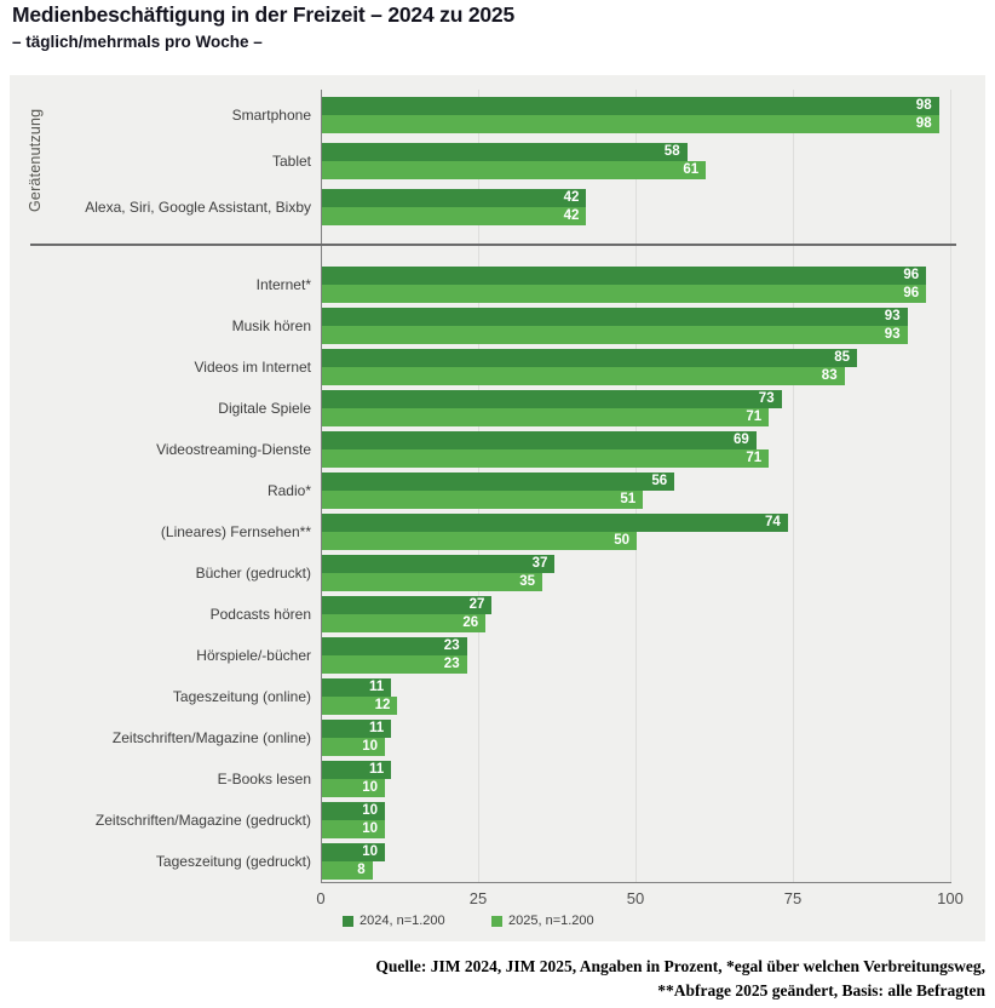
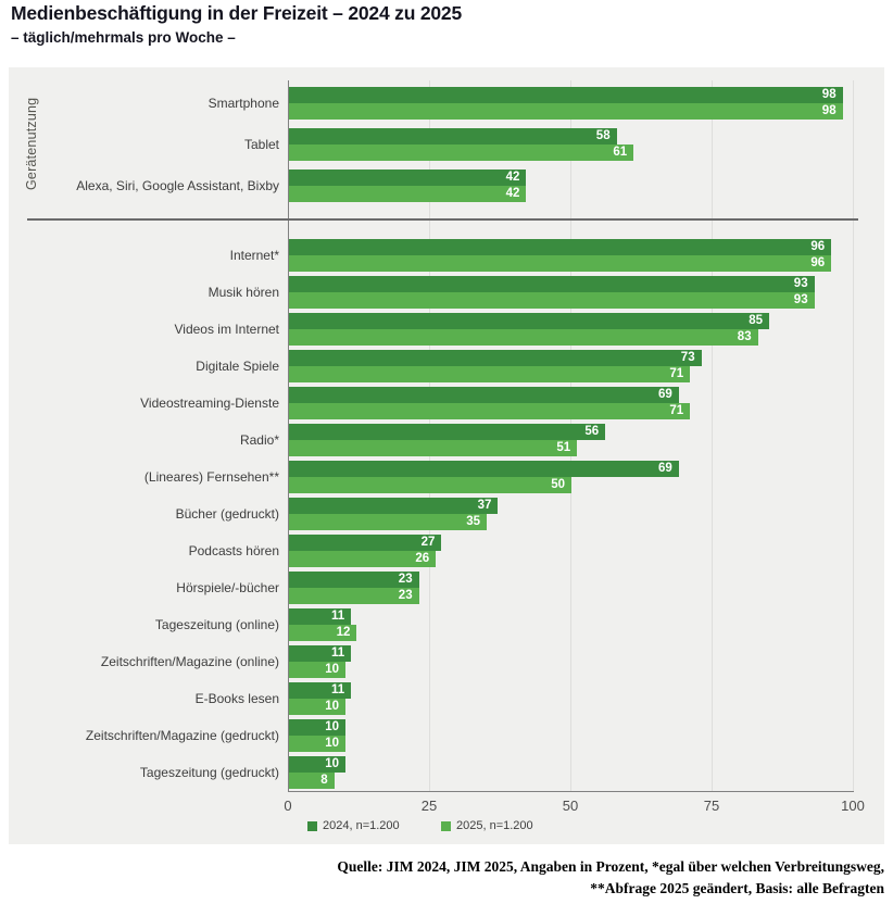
2024, n=1.200/(Lineares) Fernsehen**: 74 -> 69
